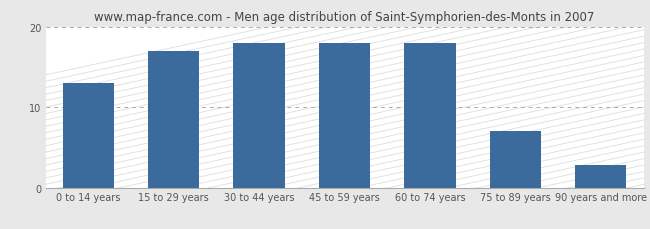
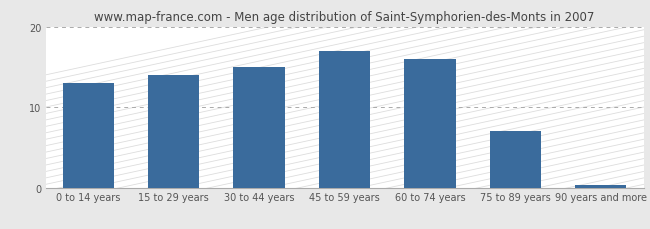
15 to 29 years: 17.0 -> 14.0
30 to 44 years: 18.0 -> 15.0
45 to 59 years: 18.0 -> 17.0
60 to 74 years: 18.0 -> 16.0
90 years and more: 2.8 -> 0.3
